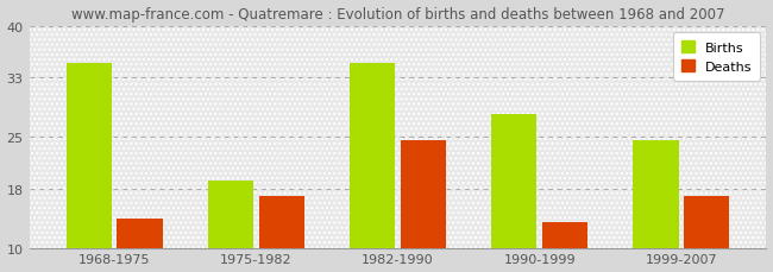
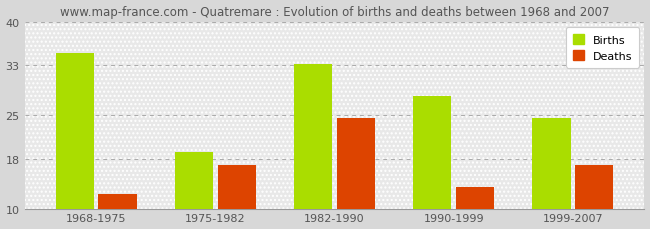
Deaths/1968-1975: 14.0 -> 12.4
Births/1982-1990: 35.0 -> 33.2
